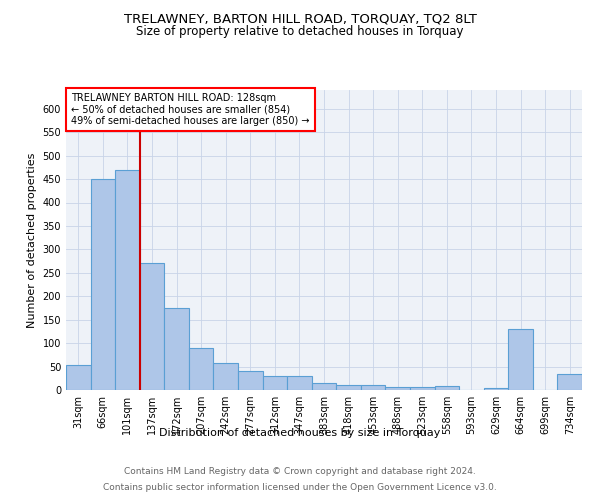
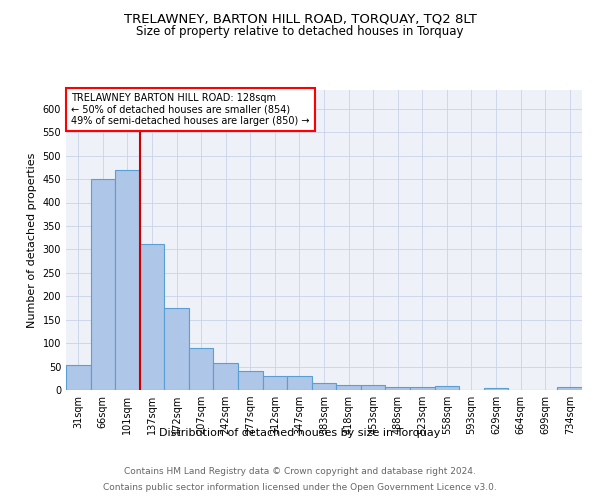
137sqm: 270 -> 312
664sqm: 130 -> 1
734sqm: 35 -> 6
